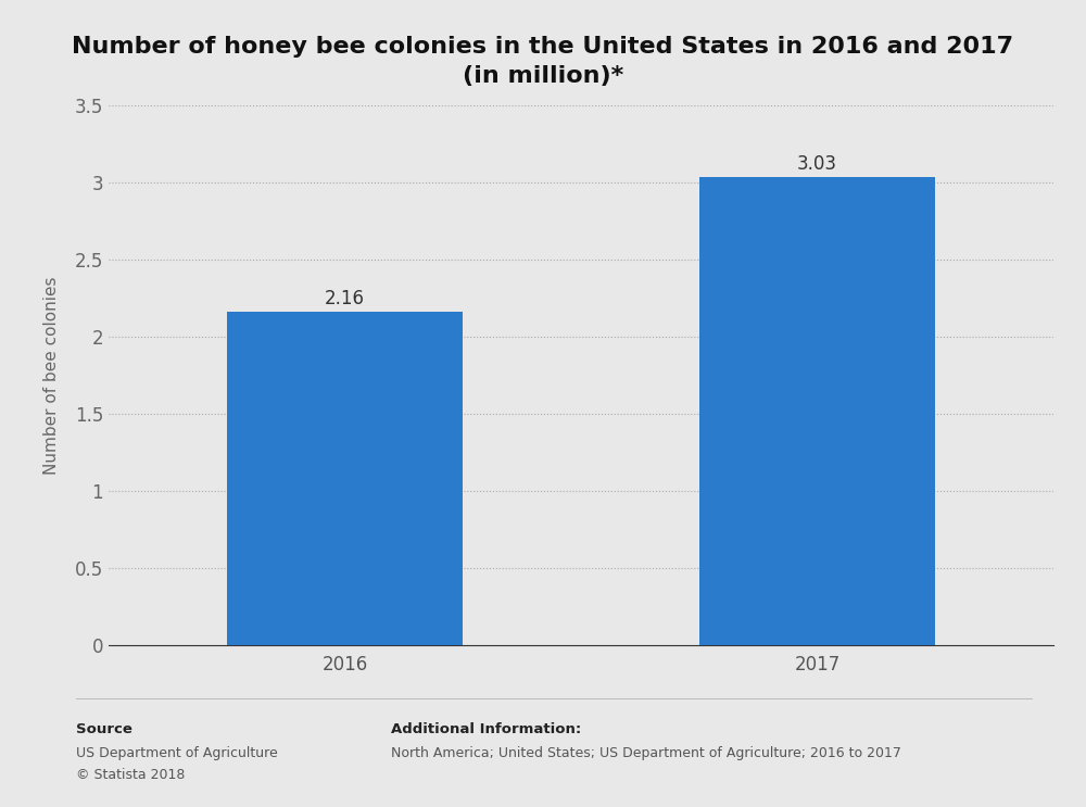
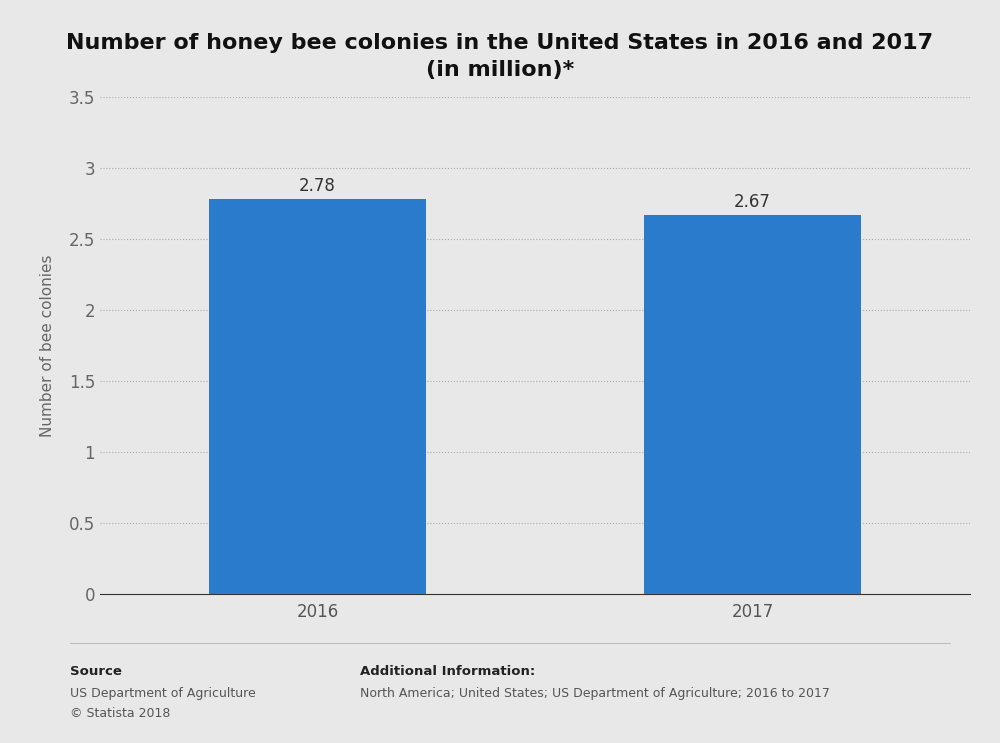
2016: 2.16 -> 2.78
2017: 3.03 -> 2.67
